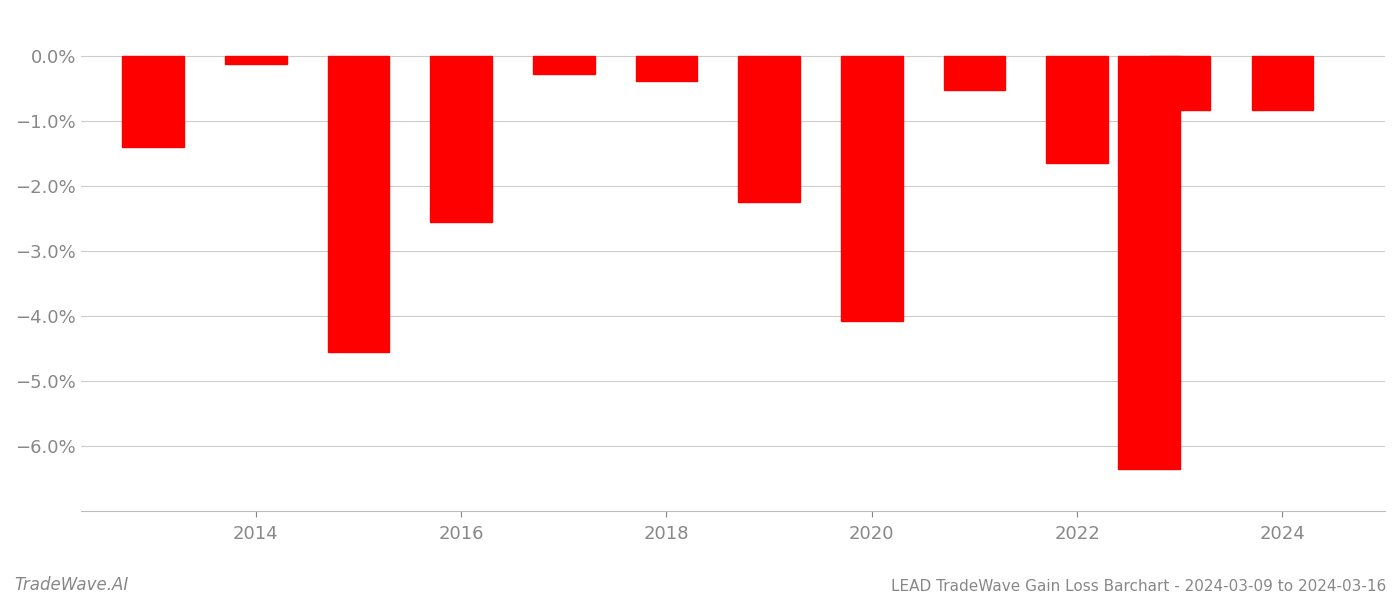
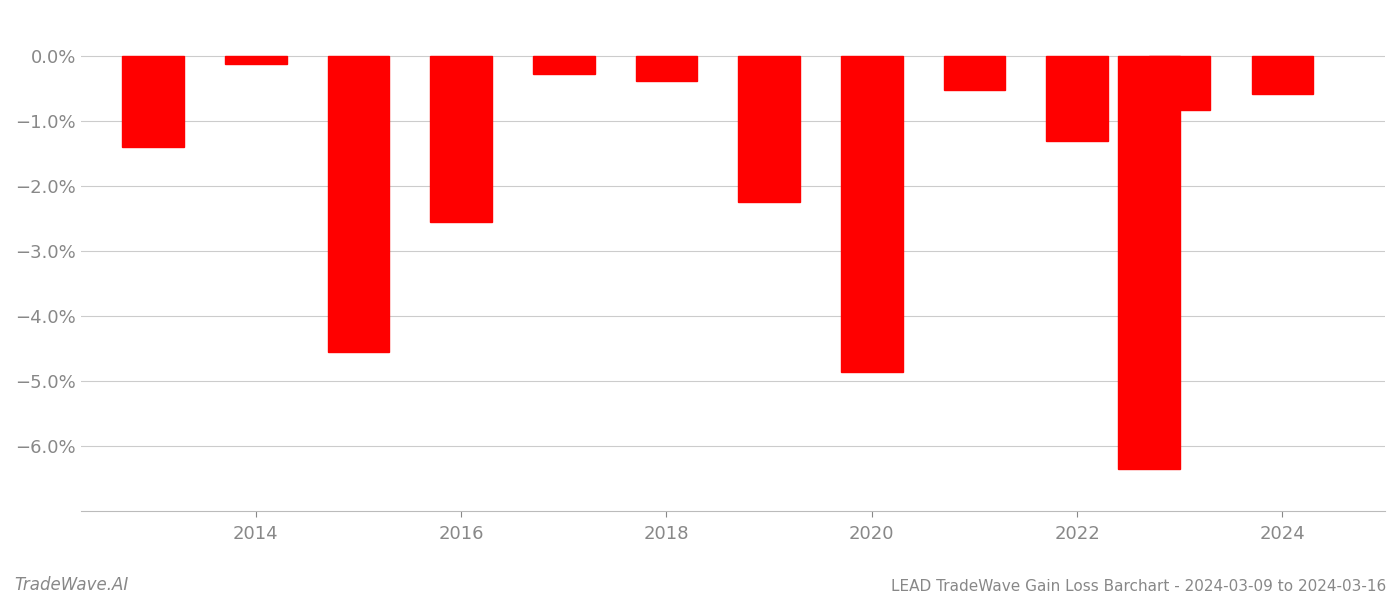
2020: -4.08% -> -4.86%
2022: -1.65% -> -1.30%
2024: -0.82% -> -0.58%
